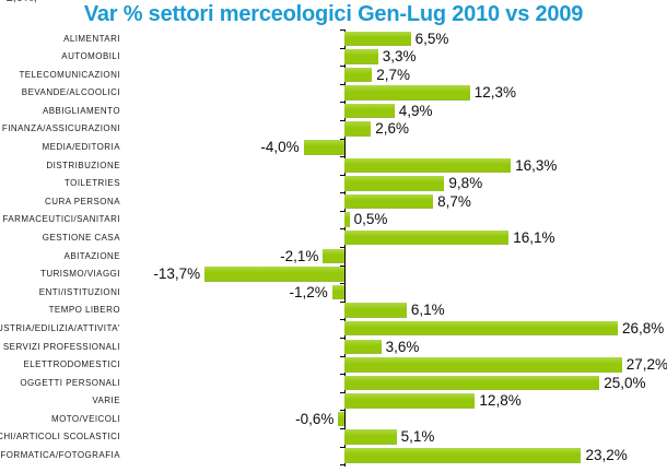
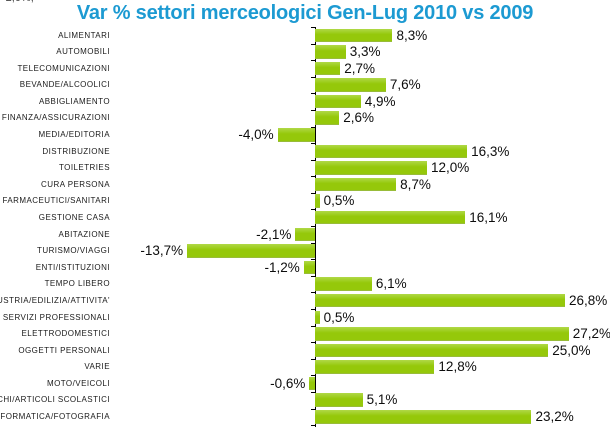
ALIMENTARI: 6,5% -> 8,3%
BEVANDE/ALCOOLICI: 12,3% -> 7,6%
TOILETRIES: 9,8% -> 12,0%
SERVIZI PROFESSIONALI: 3,6% -> 0,5%
